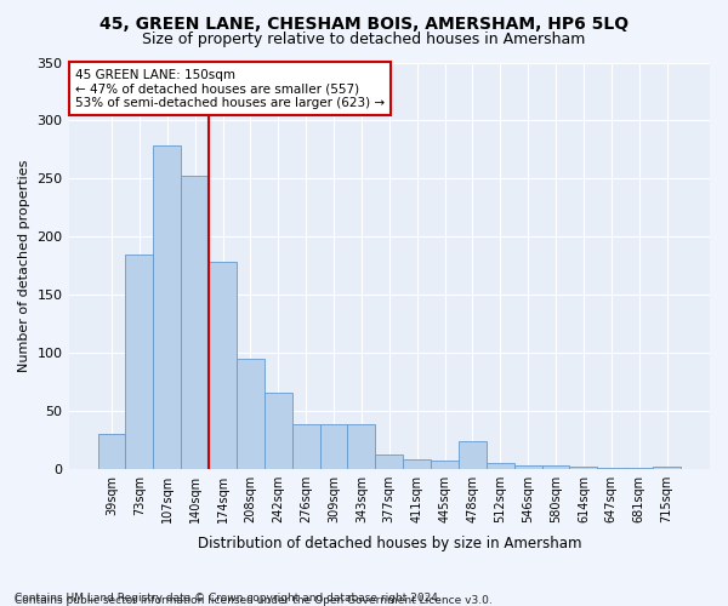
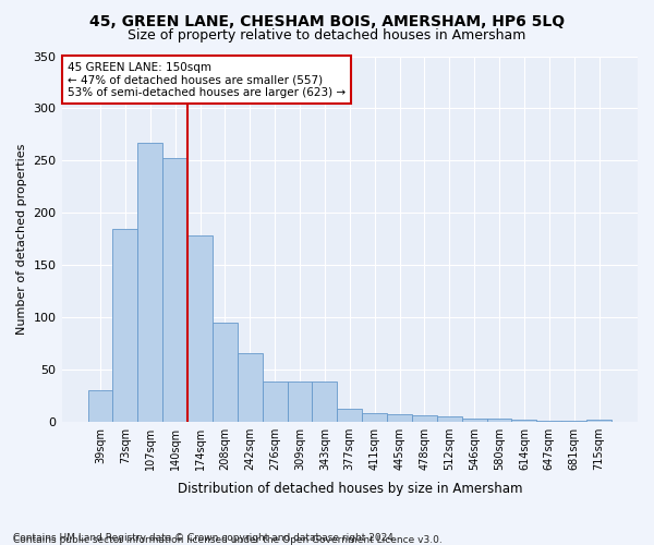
107sqm: 278 -> 267
478sqm: 24 -> 6
